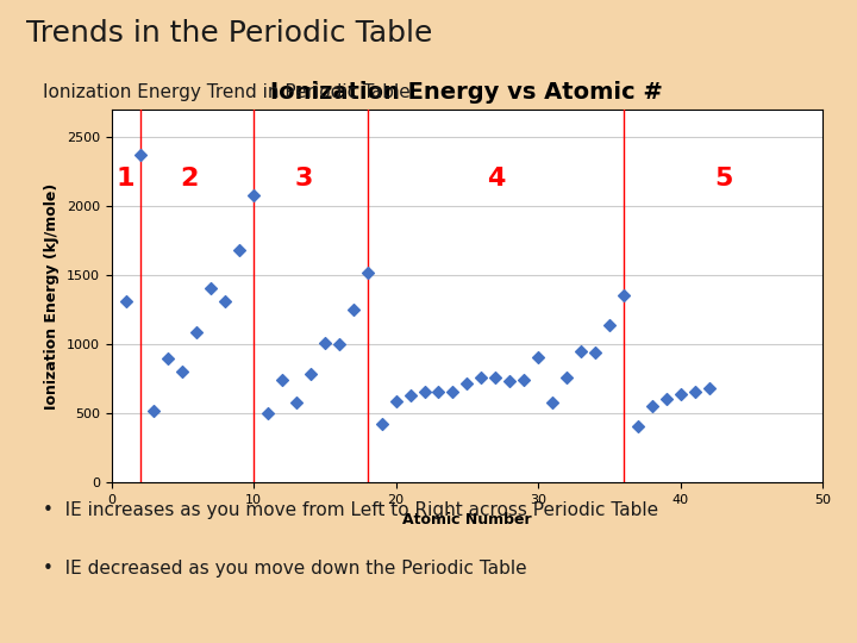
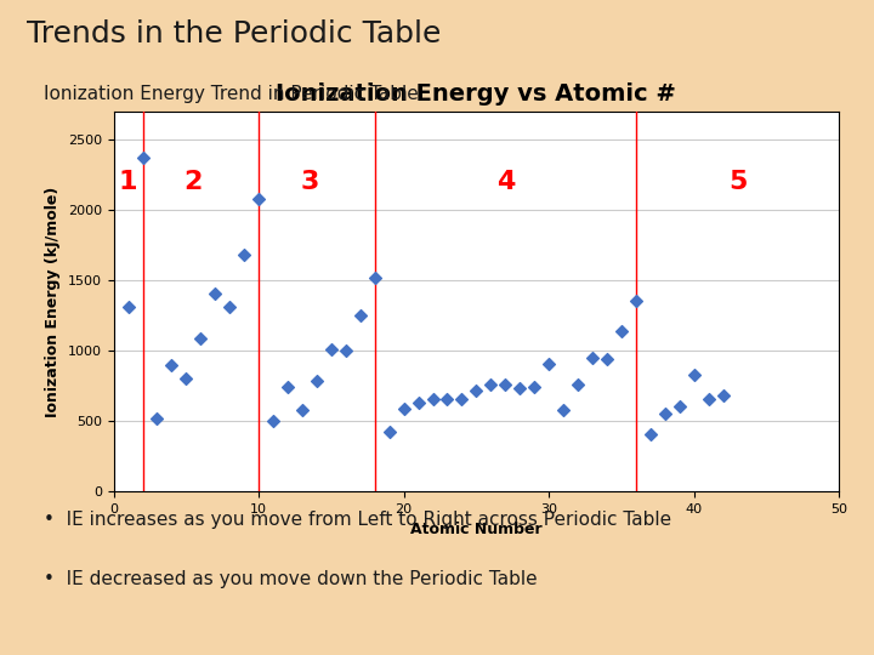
40: 640 -> 830
